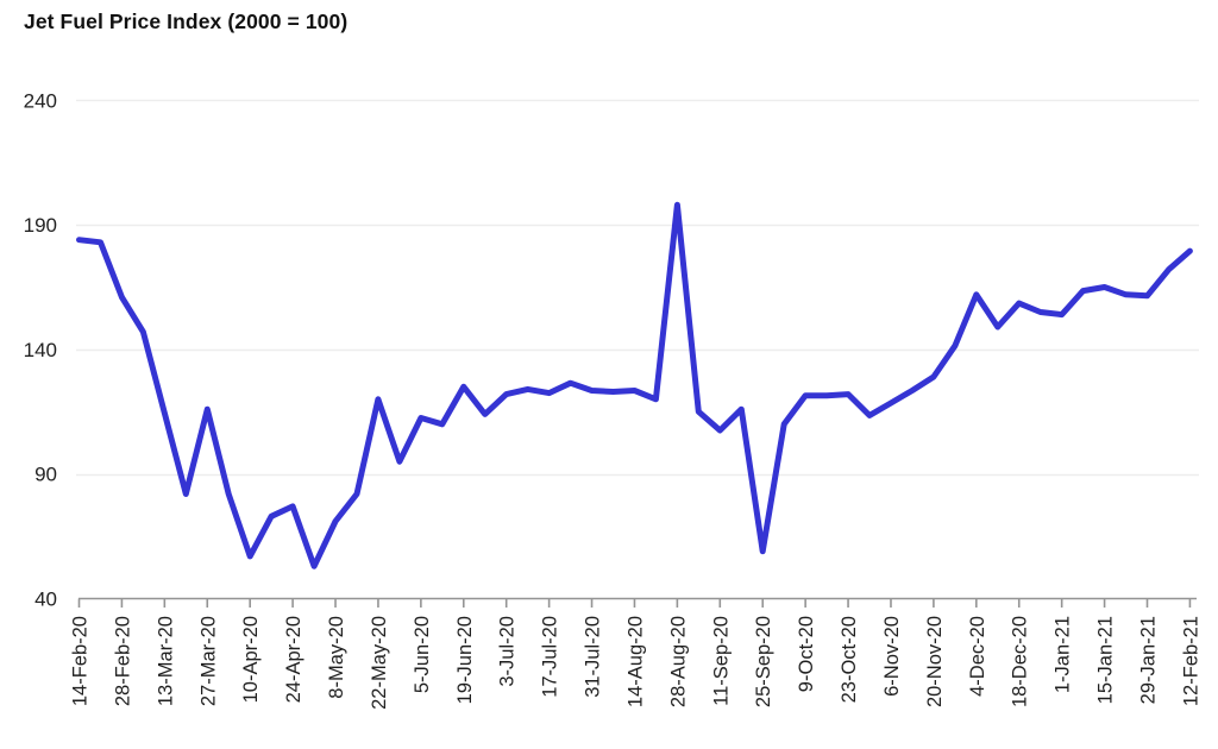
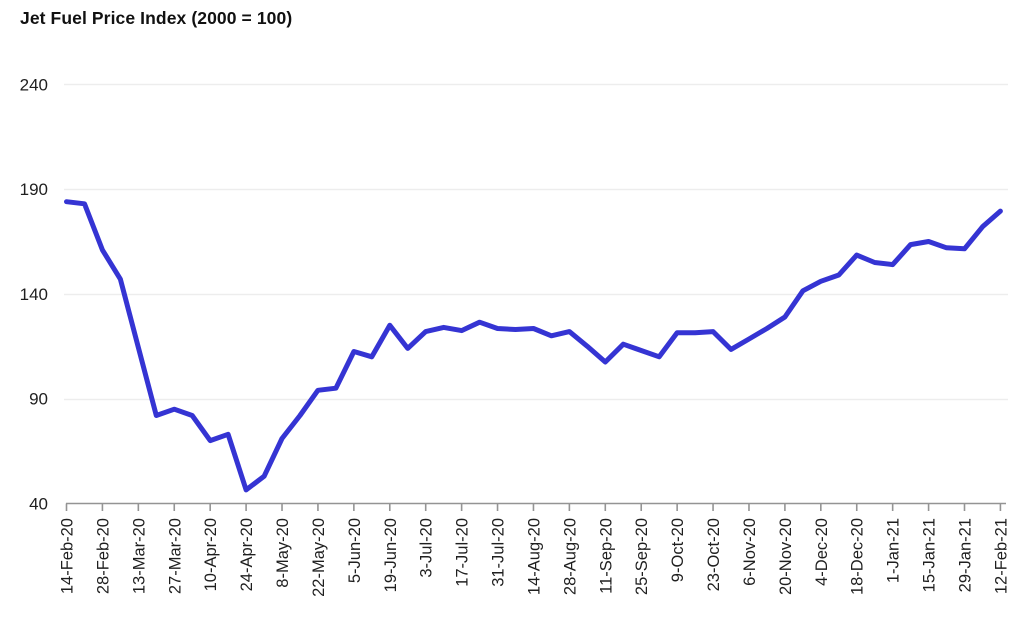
27-Mar-20: 116 -> 85
10-Apr-20: 57 -> 70
24-Apr-20: 77 -> 46
22-May-20: 120 -> 94
28-Aug-20: 198 -> 122
25-Sep-20: 59 -> 113
4-Dec-20: 162 -> 146
